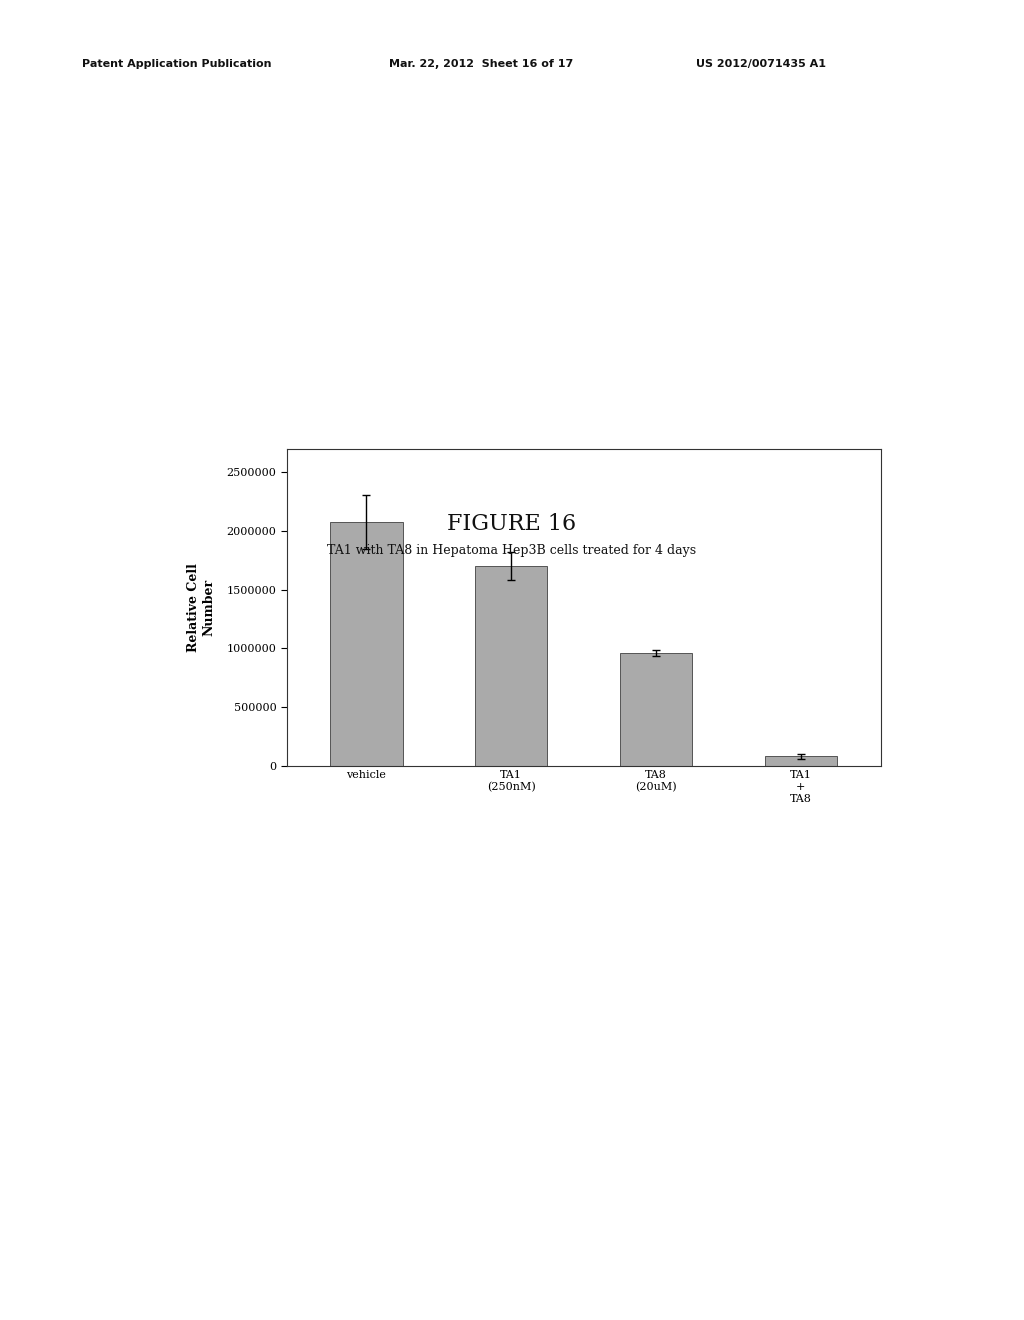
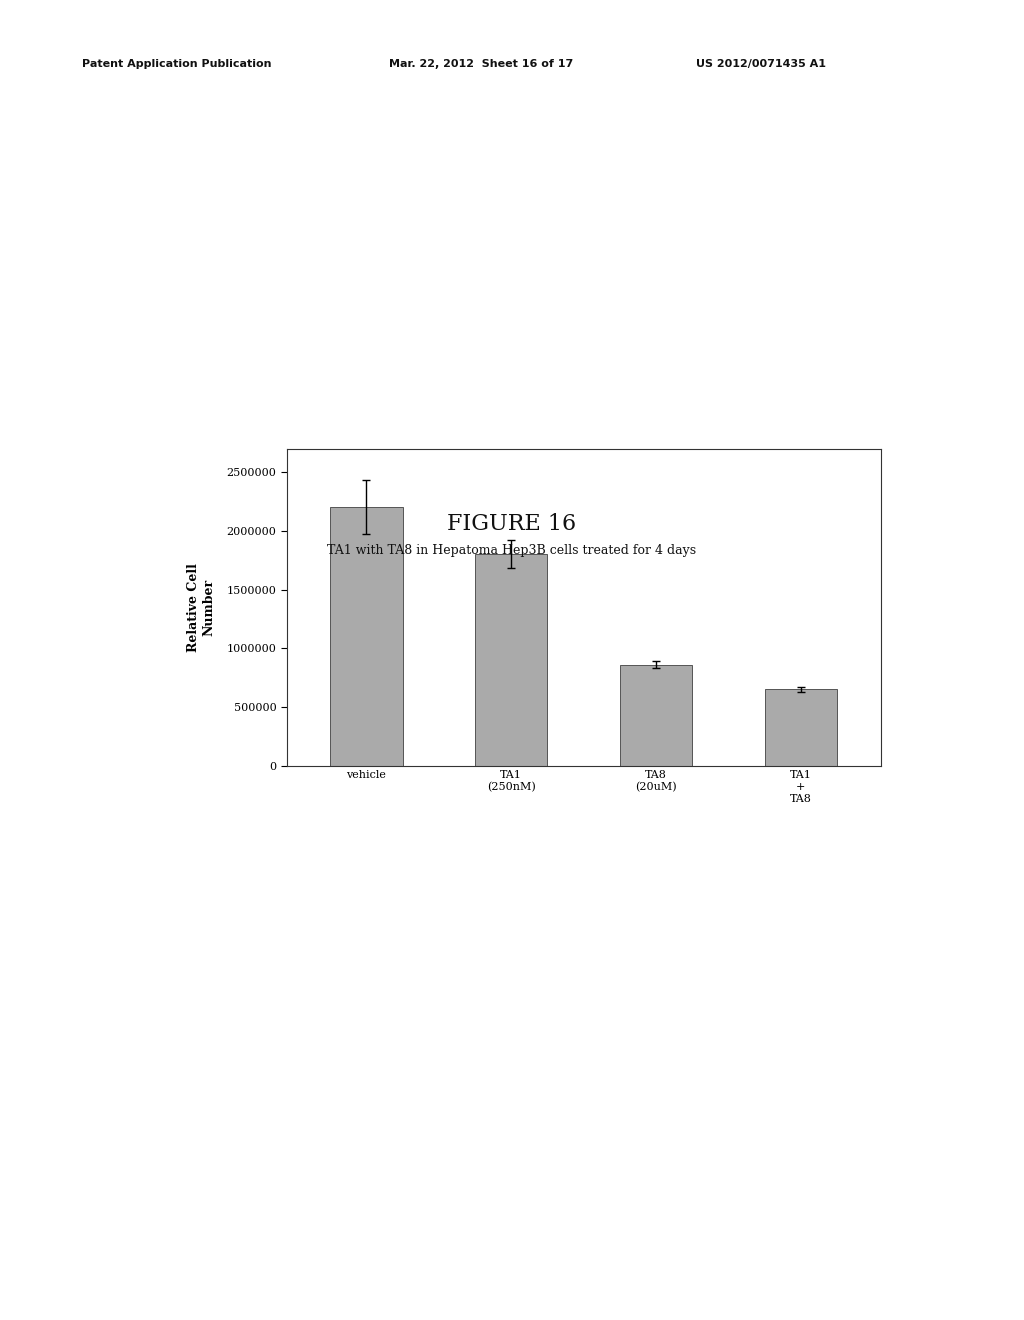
vehicle: 2080000 -> 2200000
TA1 (250nM): 1700000 -> 1800000
TA8 (20uM): 960000 -> 860000
TA1 + TA8: 80000 -> 650000
